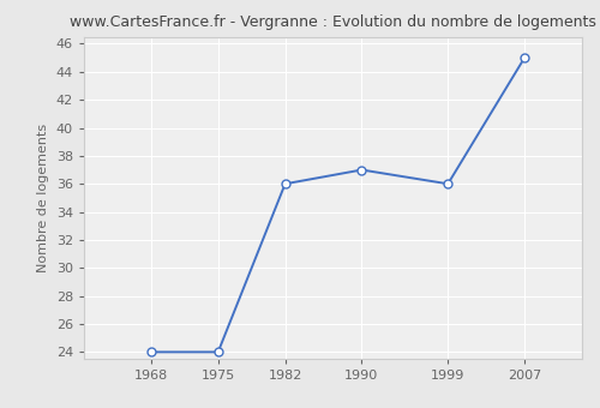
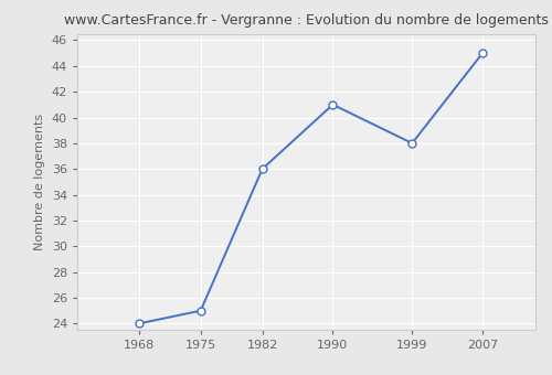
1975: 24 -> 25
1990: 37 -> 41
1999: 36 -> 38
